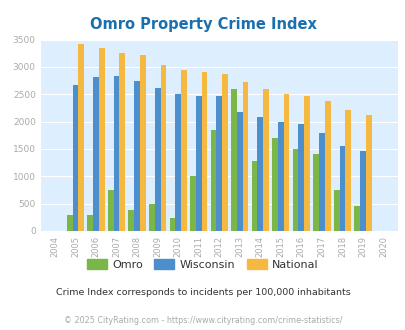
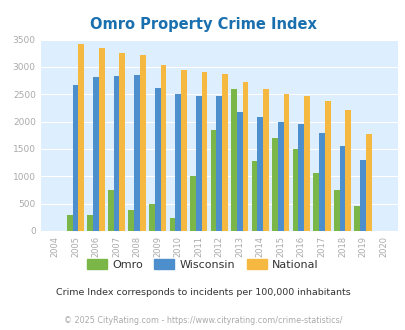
Wisconsin/2008: 2750 -> 2860
Omro/2017: 1400 -> 1060
Wisconsin/2019: 1470 -> 1300
National/2019: 2120 -> 1780
